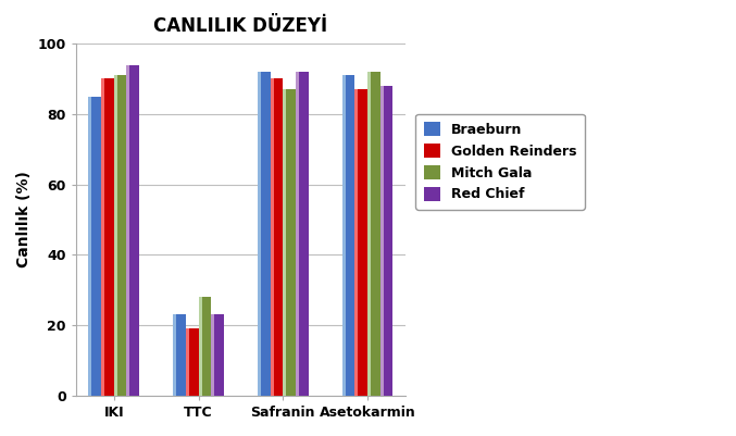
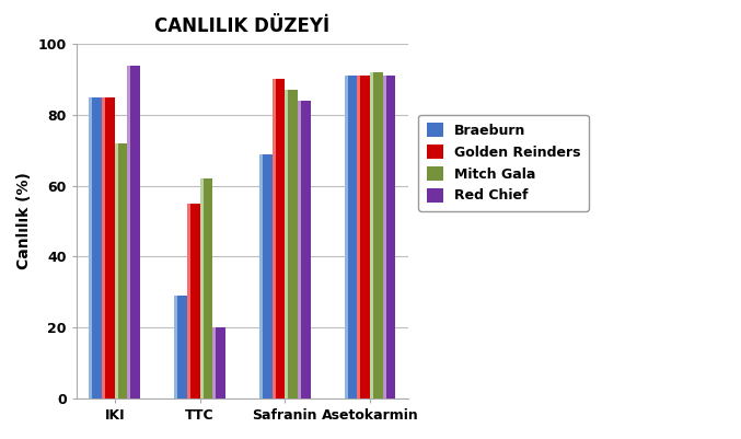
Golden Reinders/IKI: 90 -> 85
Mitch Gala/IKI: 91 -> 72
Braeburn/TTC: 23 -> 29
Golden Reinders/TTC: 19 -> 55
Mitch Gala/TTC: 28 -> 62
Red Chief/TTC: 23 -> 20
Braeburn/Safranin: 92 -> 69
Red Chief/Safranin: 92 -> 84
Golden Reinders/Asetokarmin: 87 -> 91
Red Chief/Asetokarmin: 88 -> 91
